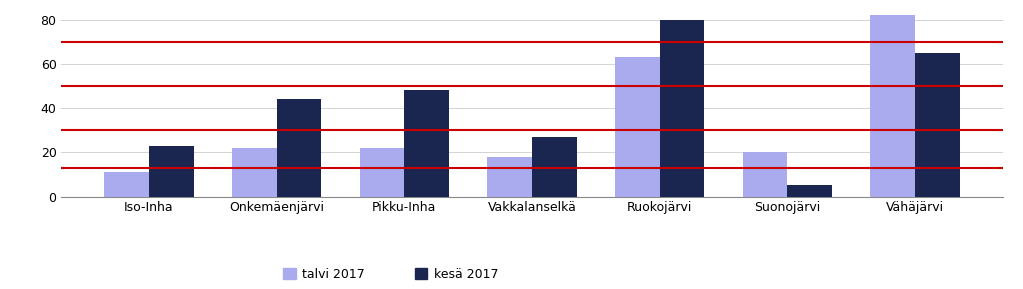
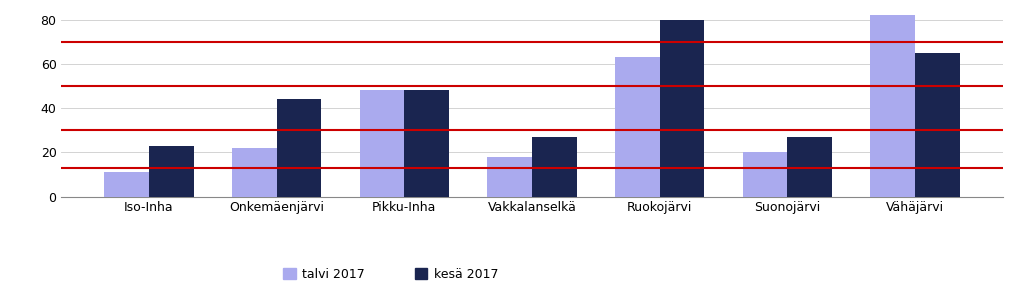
talvi 2017/Pikku-Inha: 22 -> 48
kesä 2017/Suonojärvi: 5 -> 27
